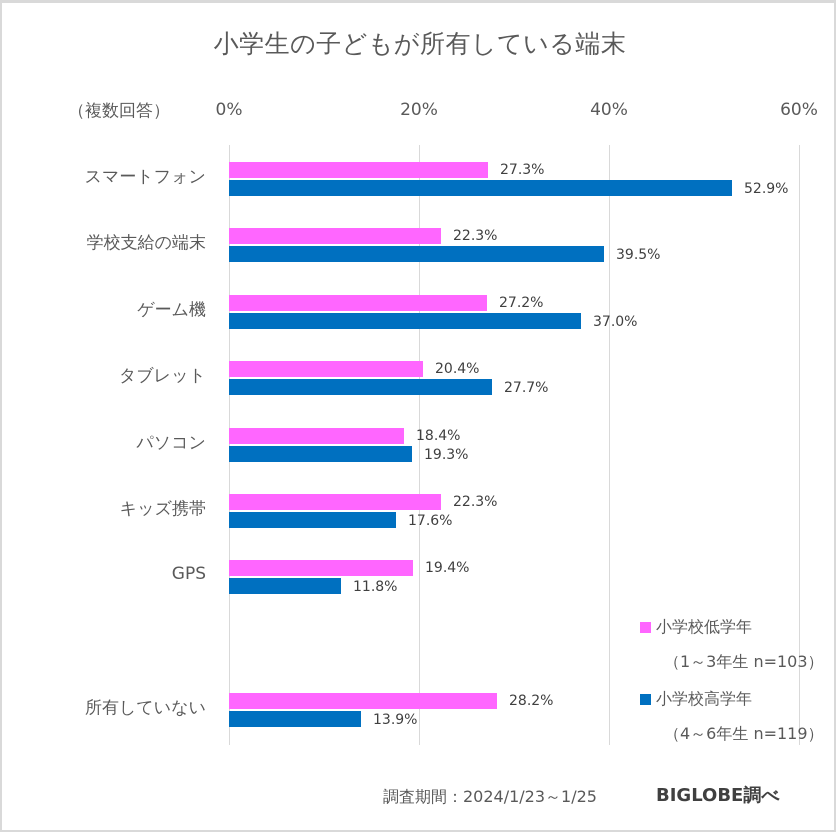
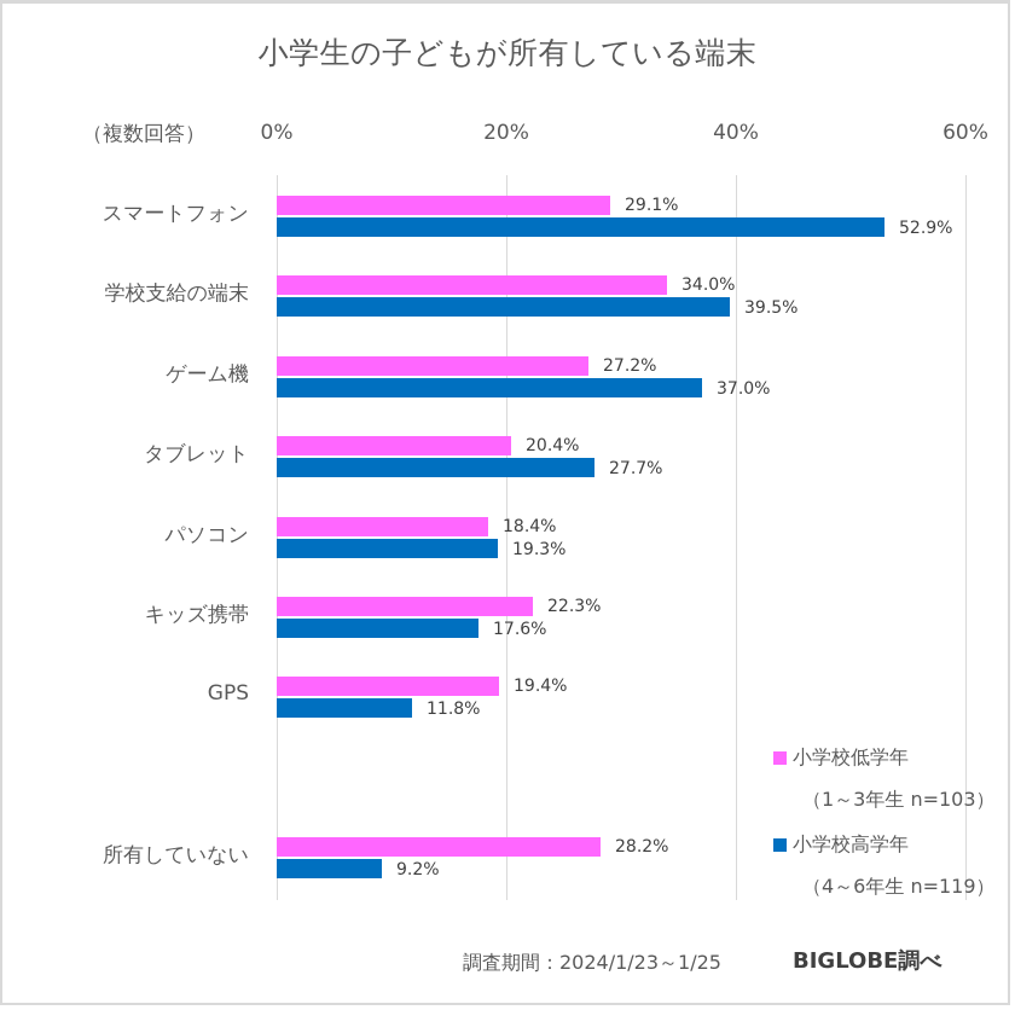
小学校低学年/スマートフォン: 27.3% -> 29.1%
小学校低学年/学校支給の端末: 22.3% -> 34.0%
小学校高学年/所有していない: 13.9% -> 9.2%
